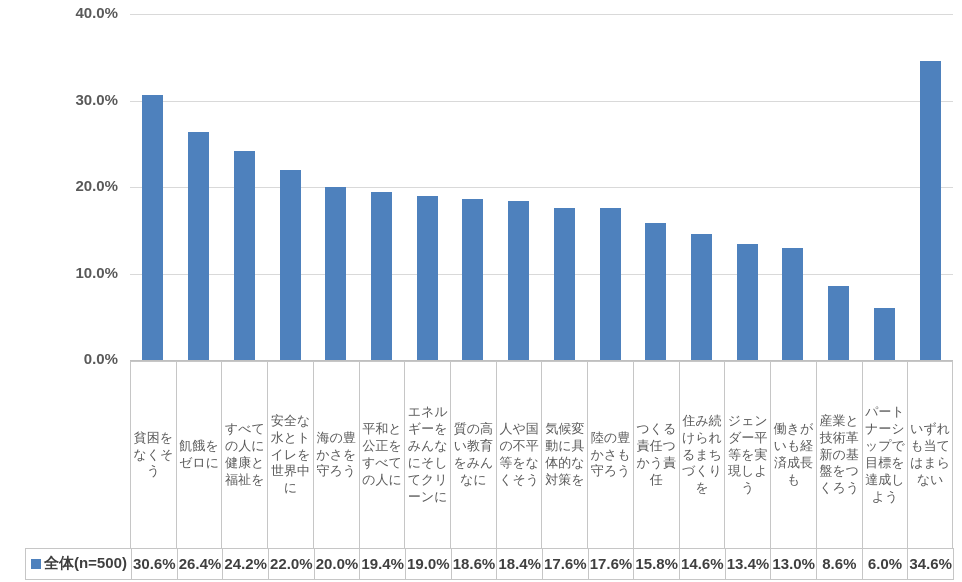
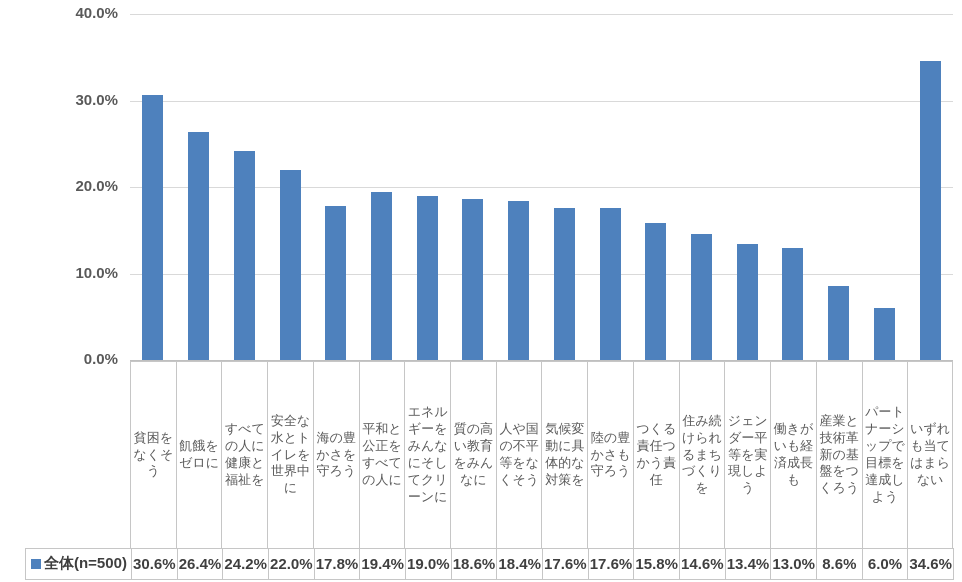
海の豊かさを守ろう: 20.0% -> 17.8%
